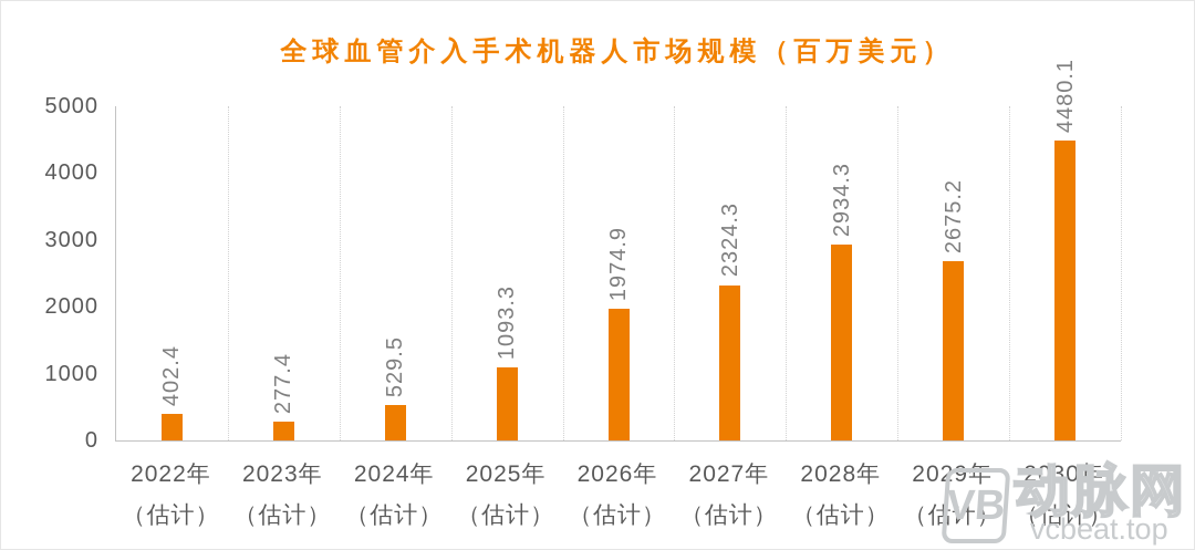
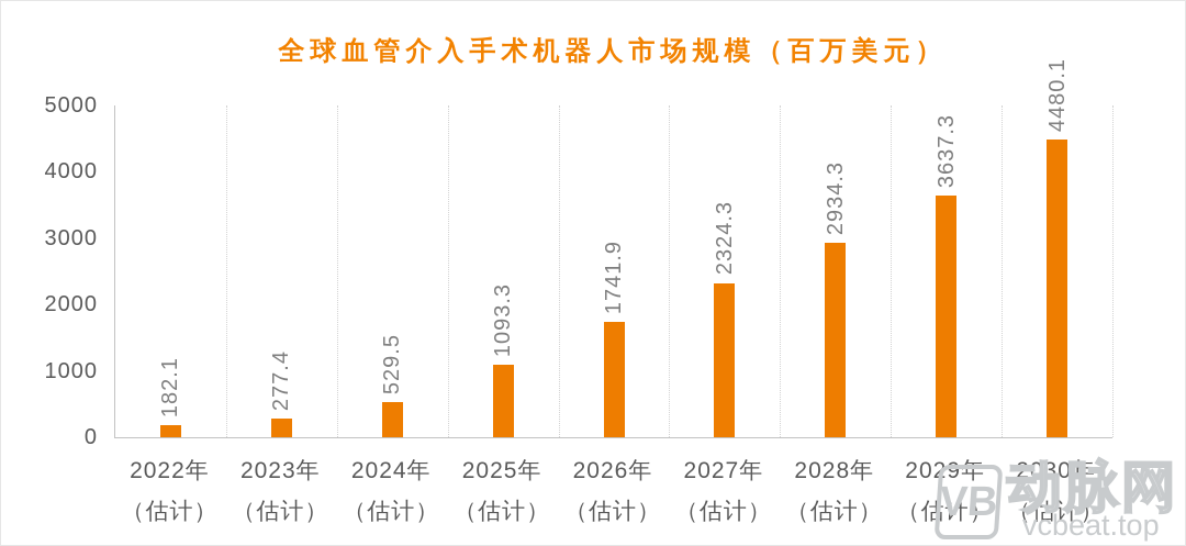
2022年（估计）: 402.4 -> 182.1
2026年（估计）: 1974.9 -> 1741.9
2029年（估计）: 2675.2 -> 3637.3
